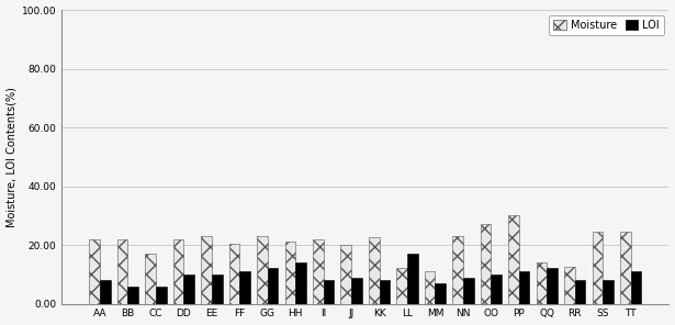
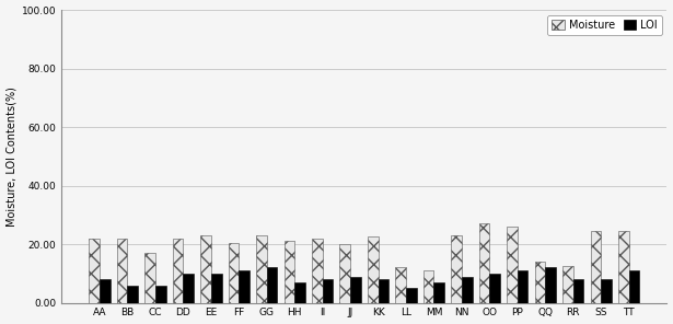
LOI/HH: 14 -> 7
LOI/LL: 17 -> 5
Moisture/PP: 30.0 -> 26.0
